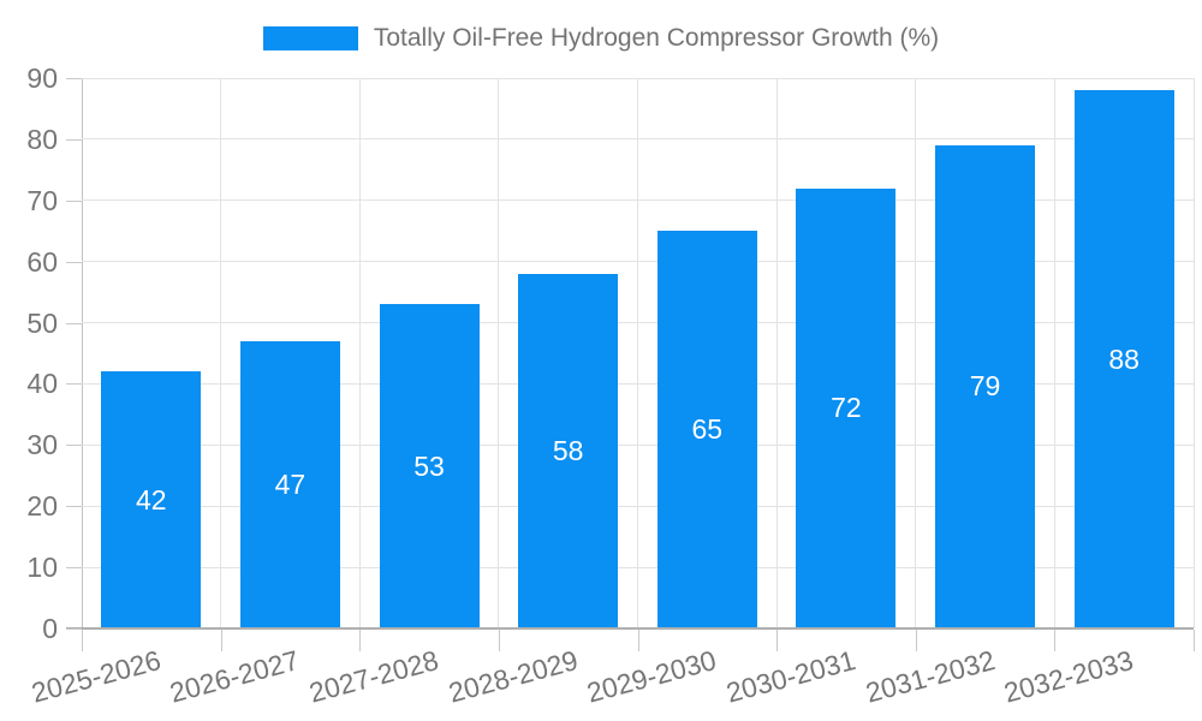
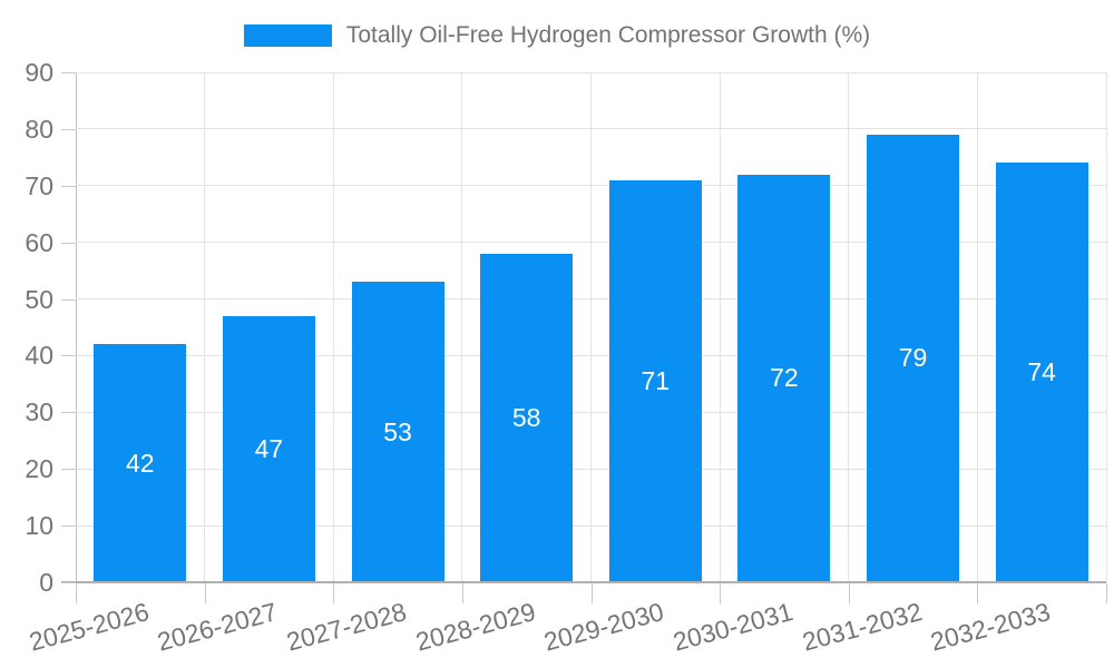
2029-2030: 65 -> 71
2032-2033: 88 -> 74
